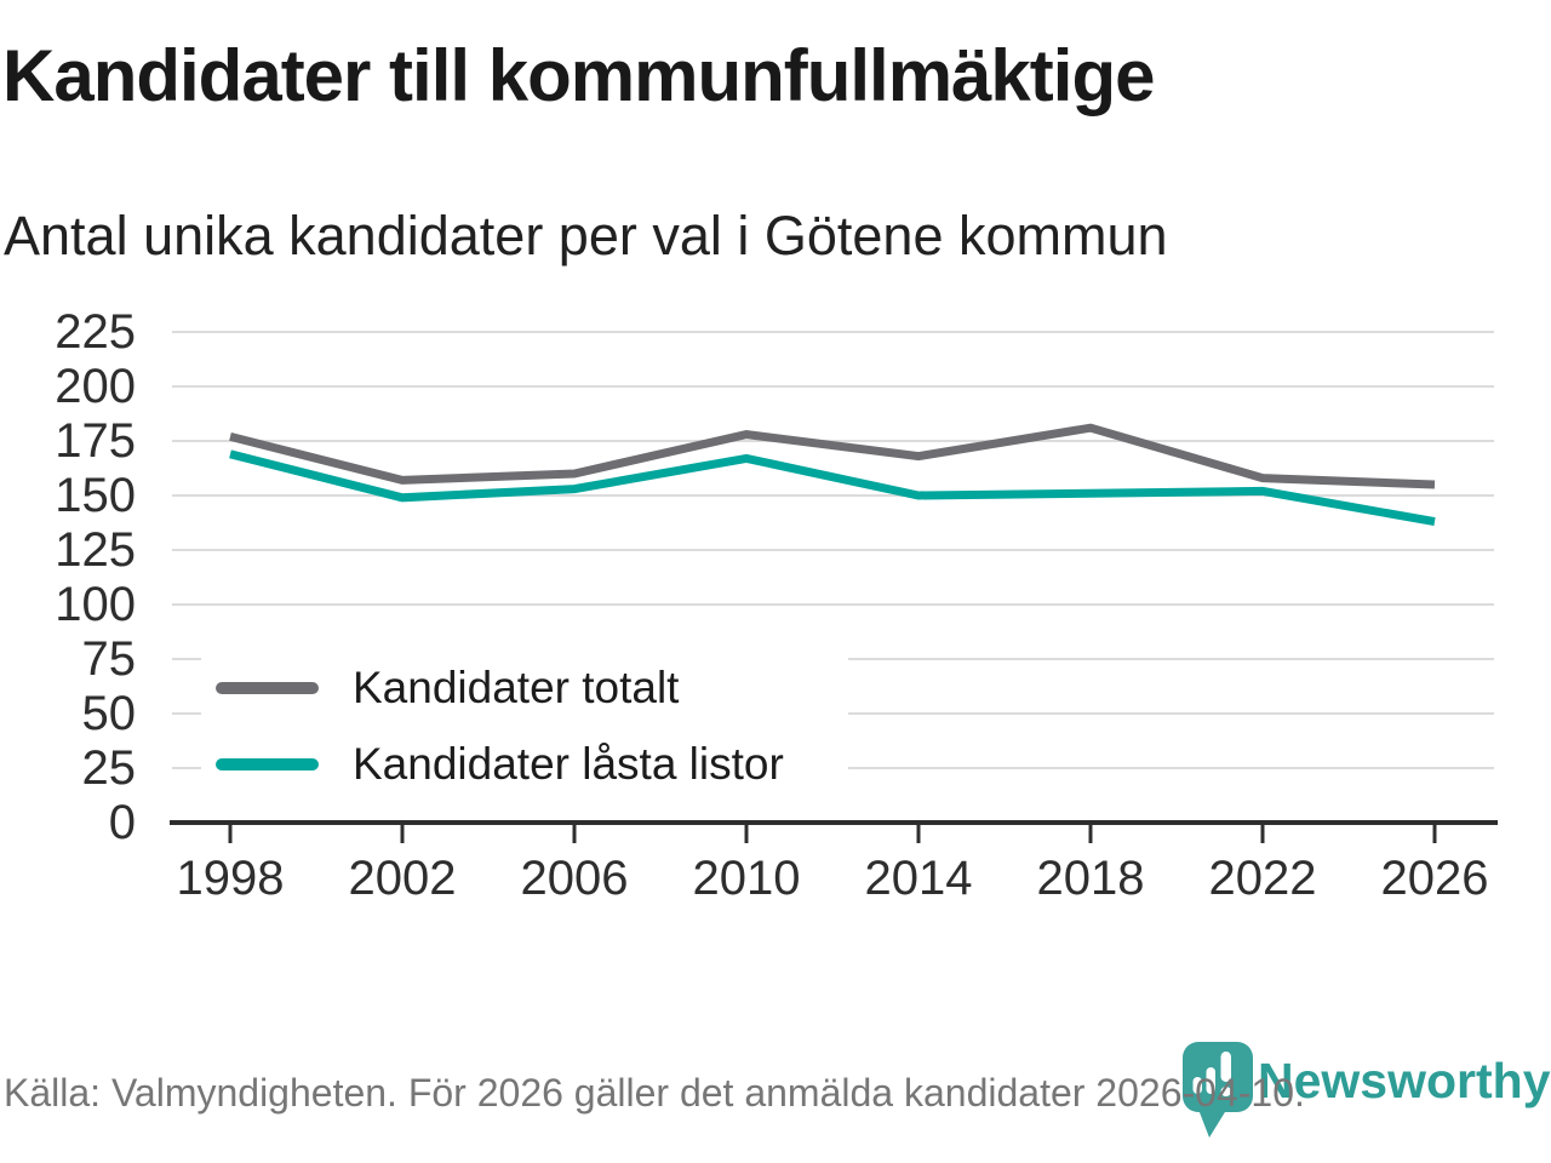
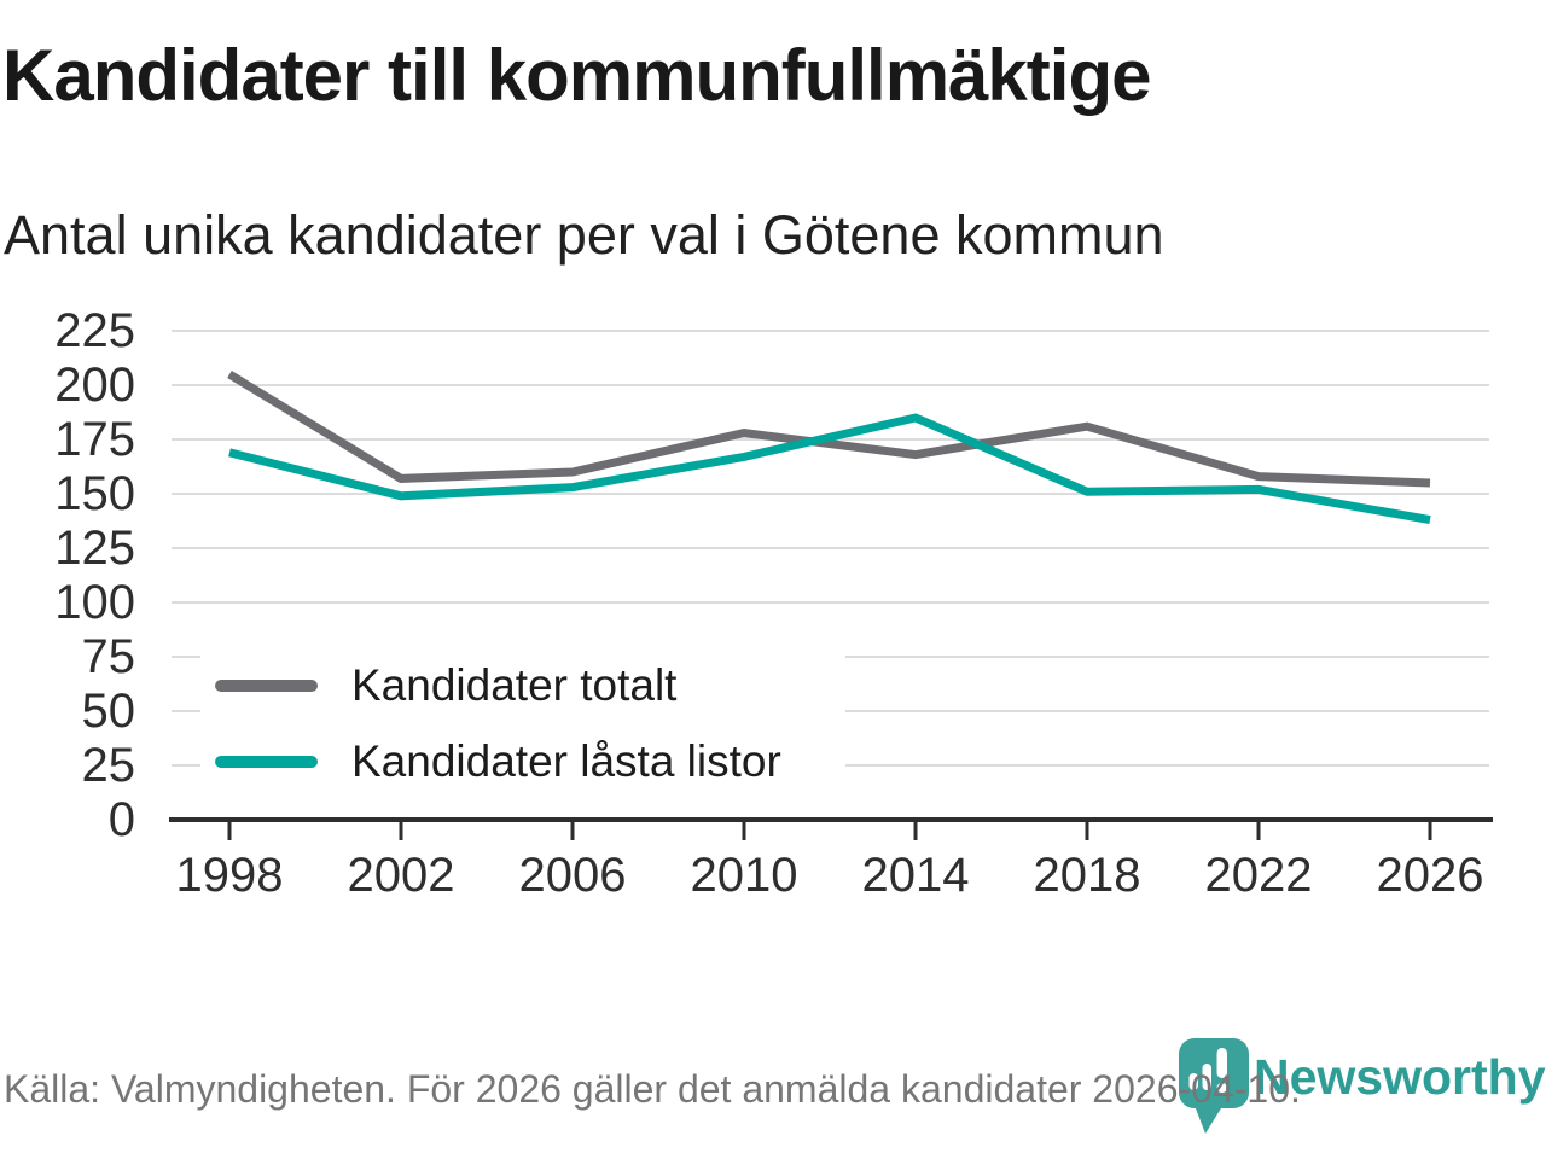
Kandidater totalt/1998: 177 -> 205
Kandidater låsta listor/2014: 150 -> 185
